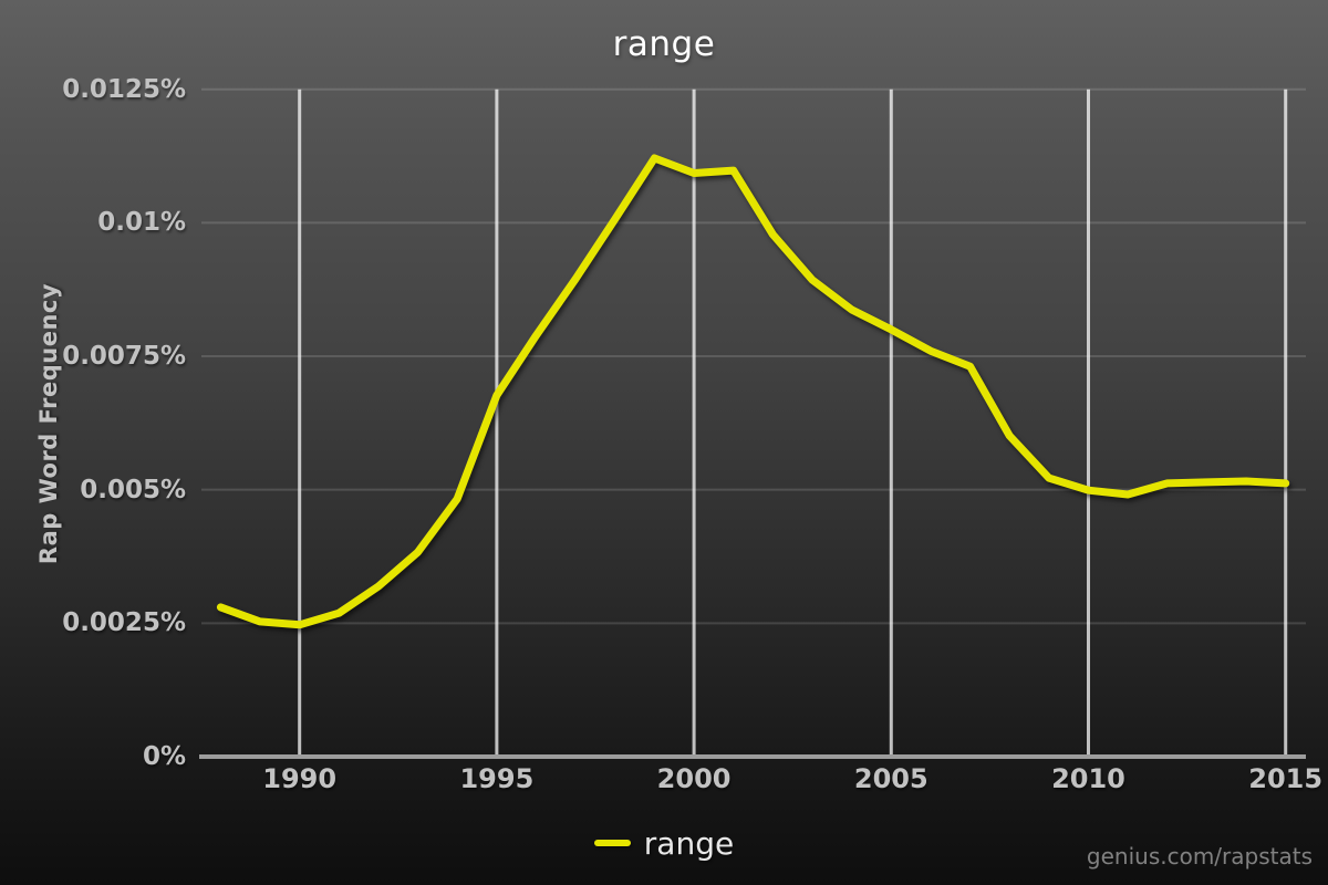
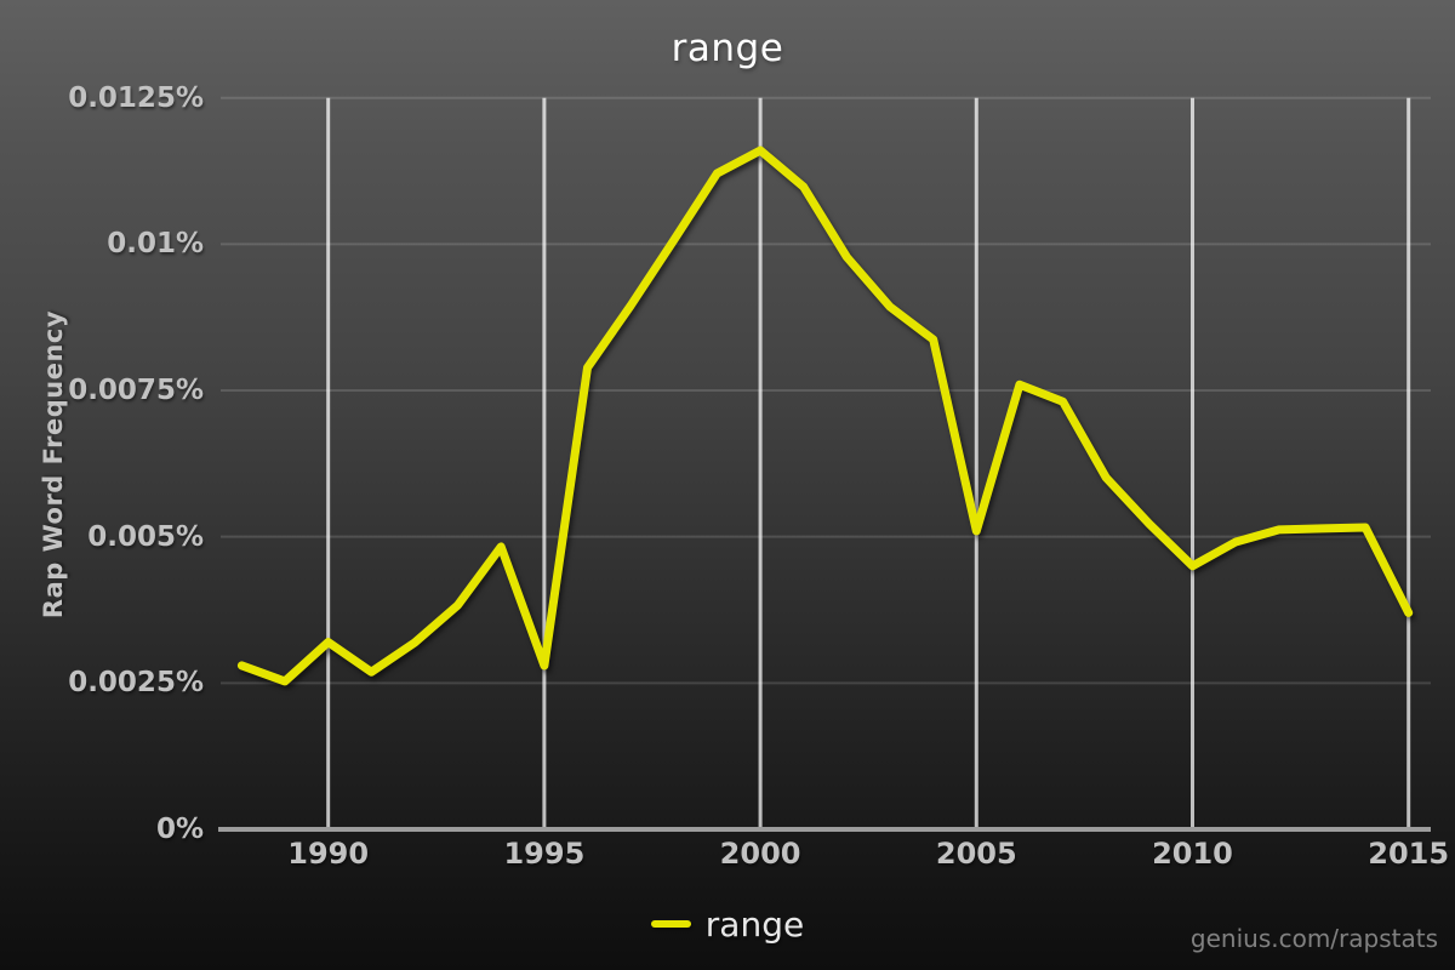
1990: 0.0025% -> 0.0032%
1995: 0.0068% -> 0.0028%
2000: 0.0109% -> 0.0116%
2005: 0.0080% -> 0.0051%
2010: 0.0050% -> 0.0045%
2015: 0.0051% -> 0.0037%
